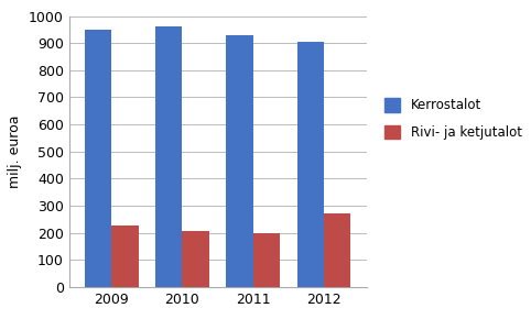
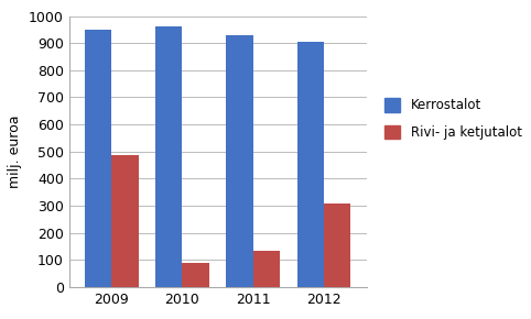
Rivi- ja ketjutalot/2009: 228 -> 485
Rivi- ja ketjutalot/2010: 205 -> 90
Rivi- ja ketjutalot/2011: 197 -> 135
Rivi- ja ketjutalot/2012: 272 -> 310
